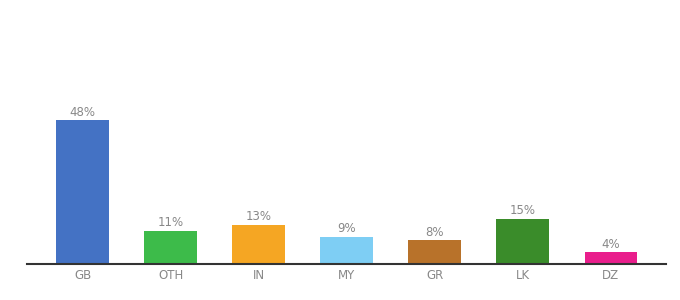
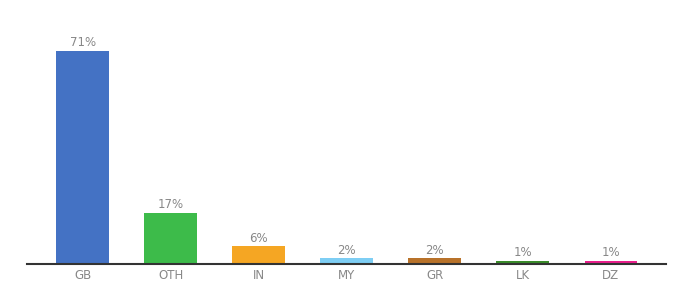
GB: 48% -> 71%
OTH: 11% -> 17%
IN: 13% -> 6%
MY: 9% -> 2%
GR: 8% -> 2%
LK: 15% -> 1%
DZ: 4% -> 1%
